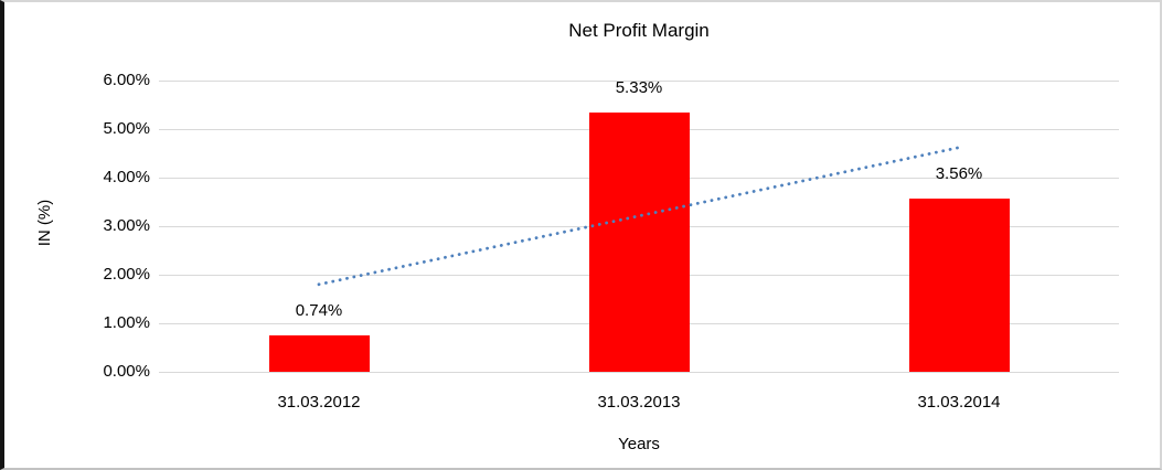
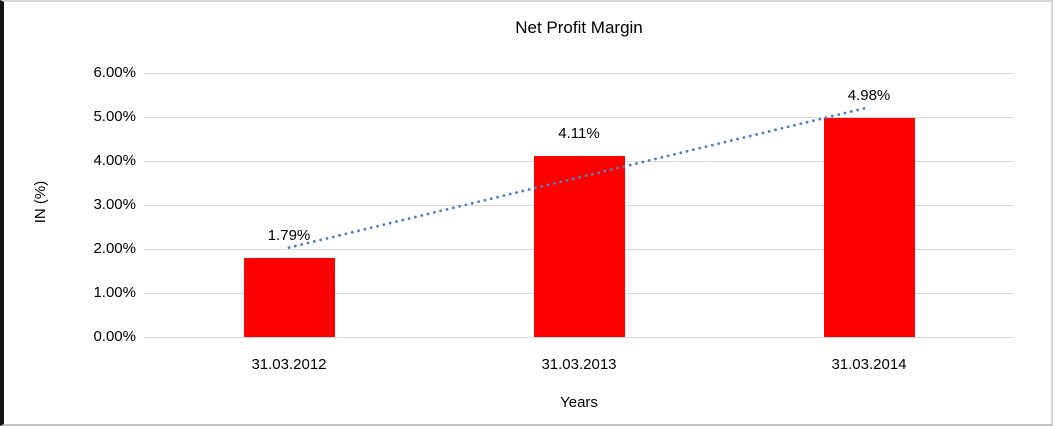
31.03.2012: 0.74% -> 1.79%
31.03.2013: 5.33% -> 4.11%
31.03.2014: 3.56% -> 4.98%
